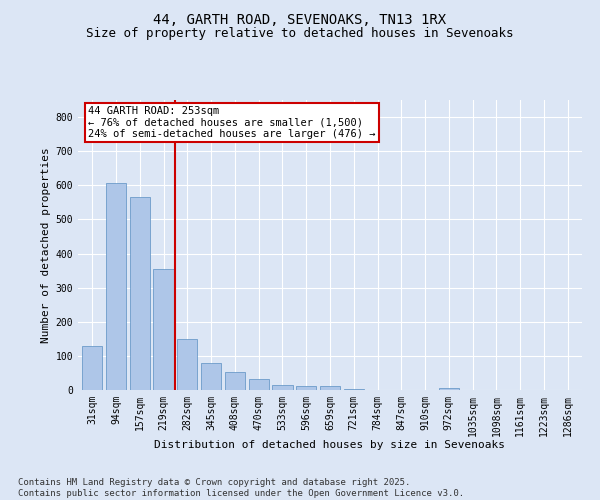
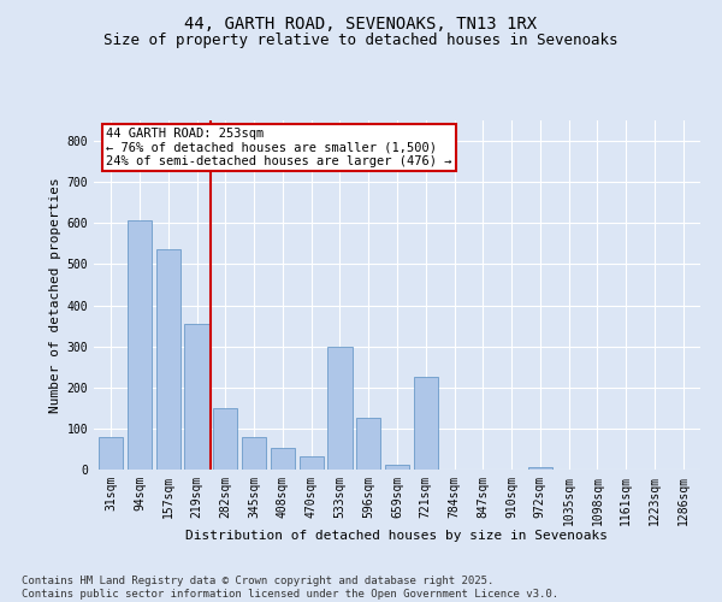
31sqm: 130 -> 80
157sqm: 565 -> 535
533sqm: 15 -> 300
596sqm: 12 -> 125
721sqm: 4 -> 225
